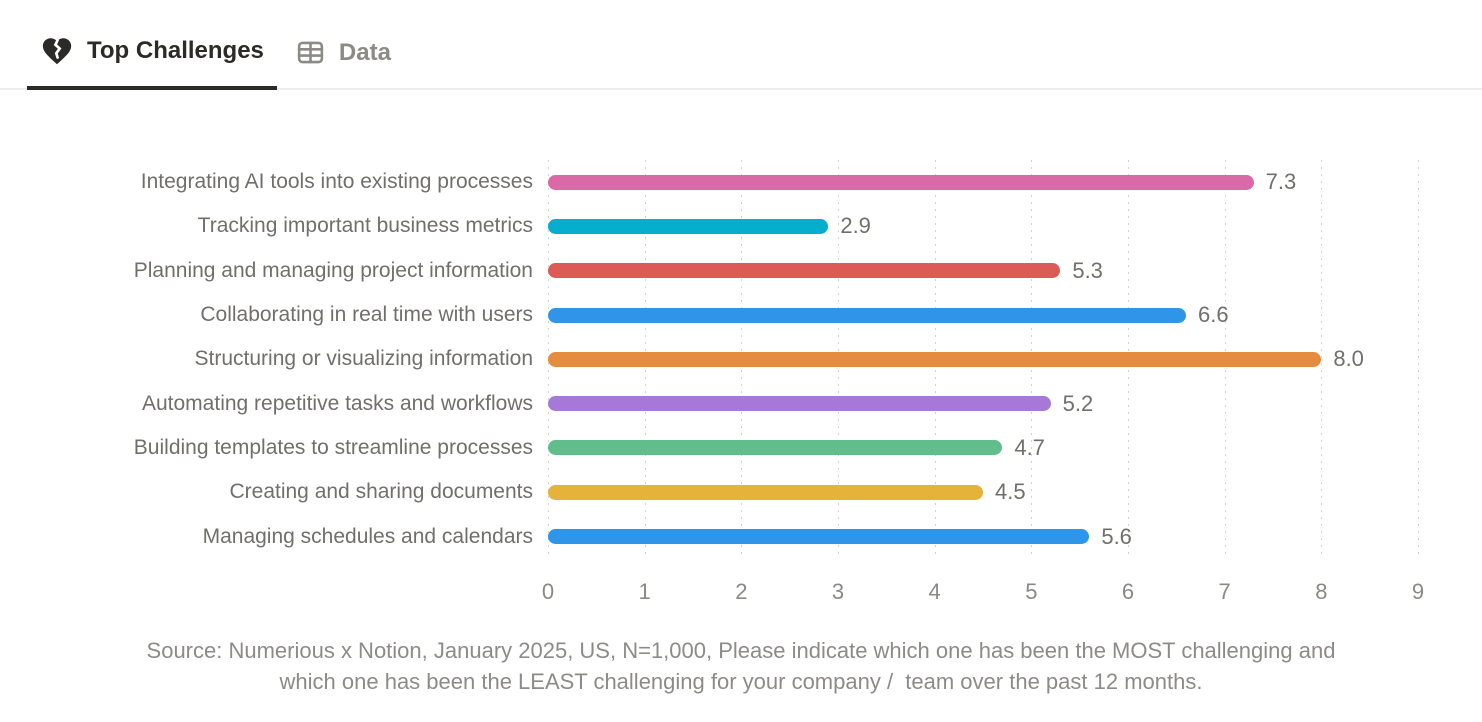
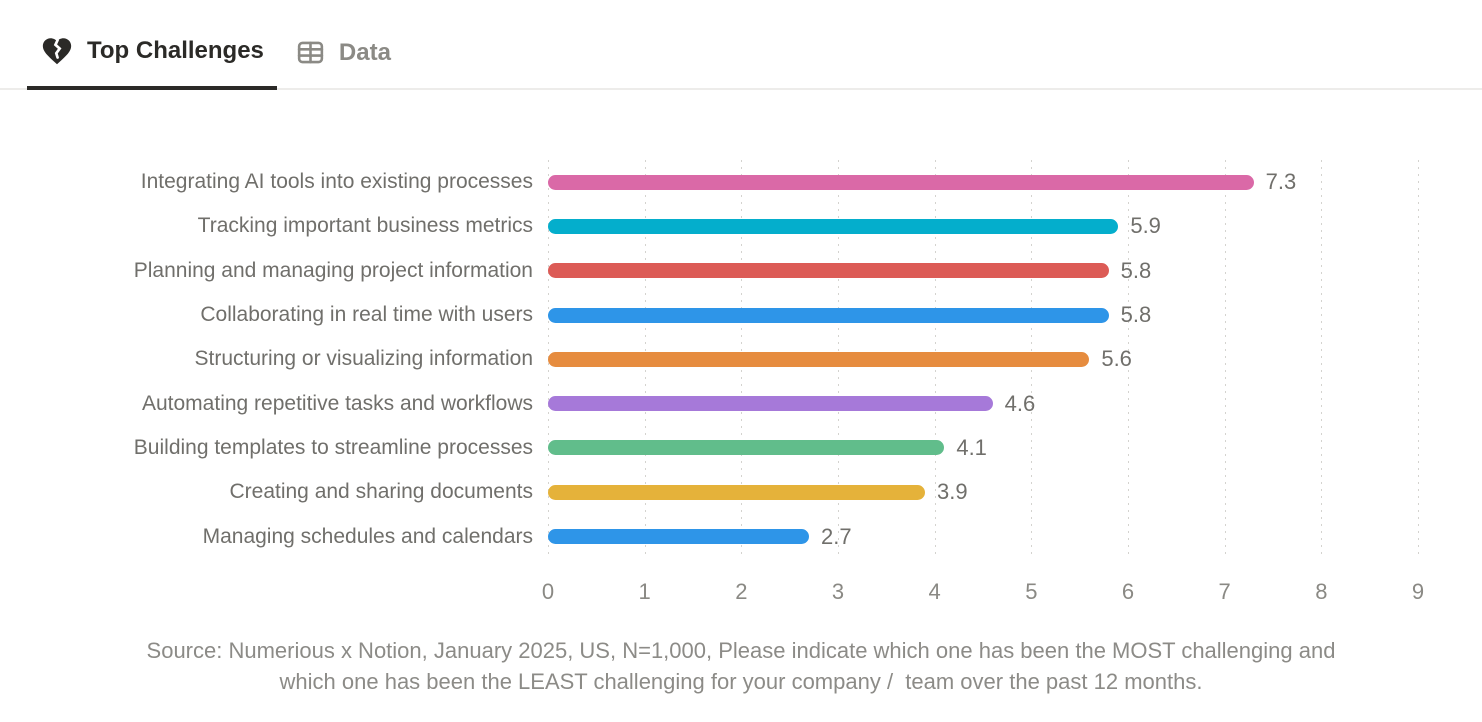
Tracking important business metrics: 2.9 -> 5.9
Planning and managing project information: 5.3 -> 5.8
Collaborating in real time with users: 6.6 -> 5.8
Structuring or visualizing information: 8.0 -> 5.6
Automating repetitive tasks and workflows: 5.2 -> 4.6
Building templates to streamline processes: 4.7 -> 4.1
Creating and sharing documents: 4.5 -> 3.9
Managing schedules and calendars: 5.6 -> 2.7
